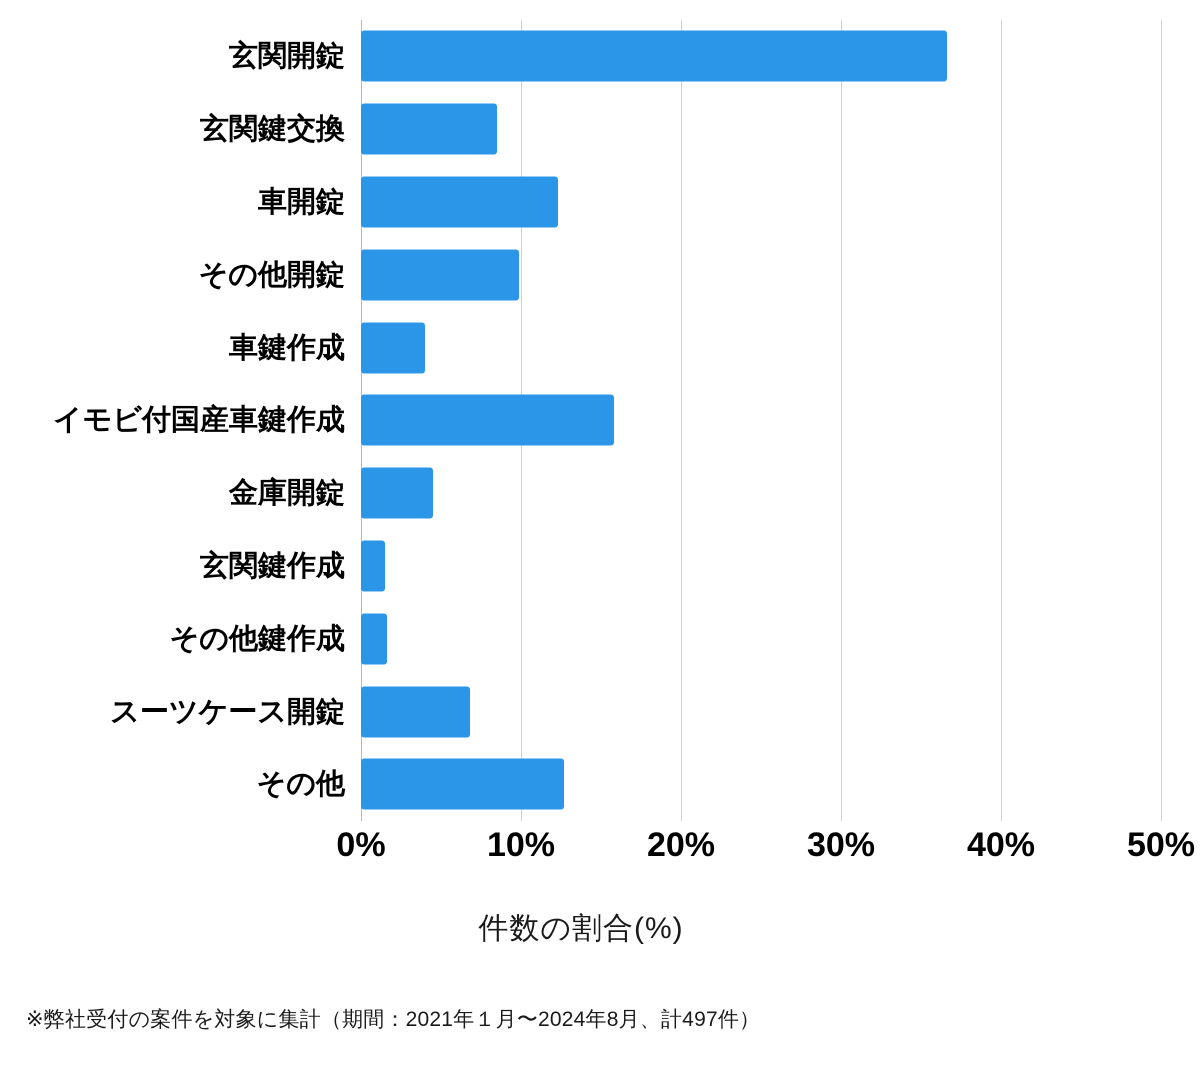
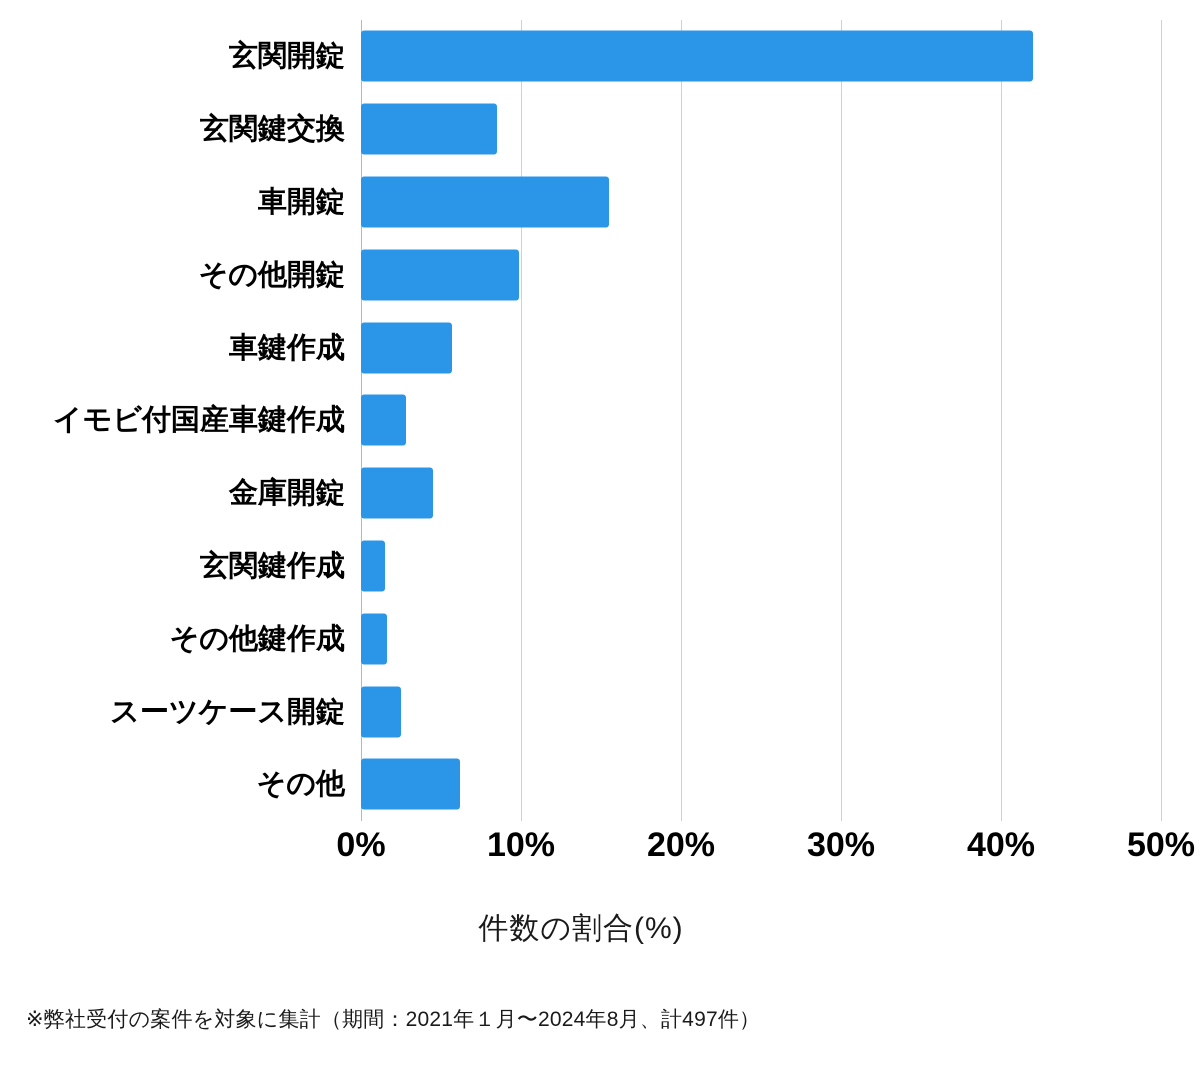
玄関開錠: 36.6% -> 42.0%
車開錠: 12.3% -> 15.5%
車鍵作成: 4.0% -> 5.7%
イモビ付国産車鍵作成: 15.8% -> 2.8%
スーツケース開錠: 6.8% -> 2.5%
その他: 12.7% -> 6.2%
